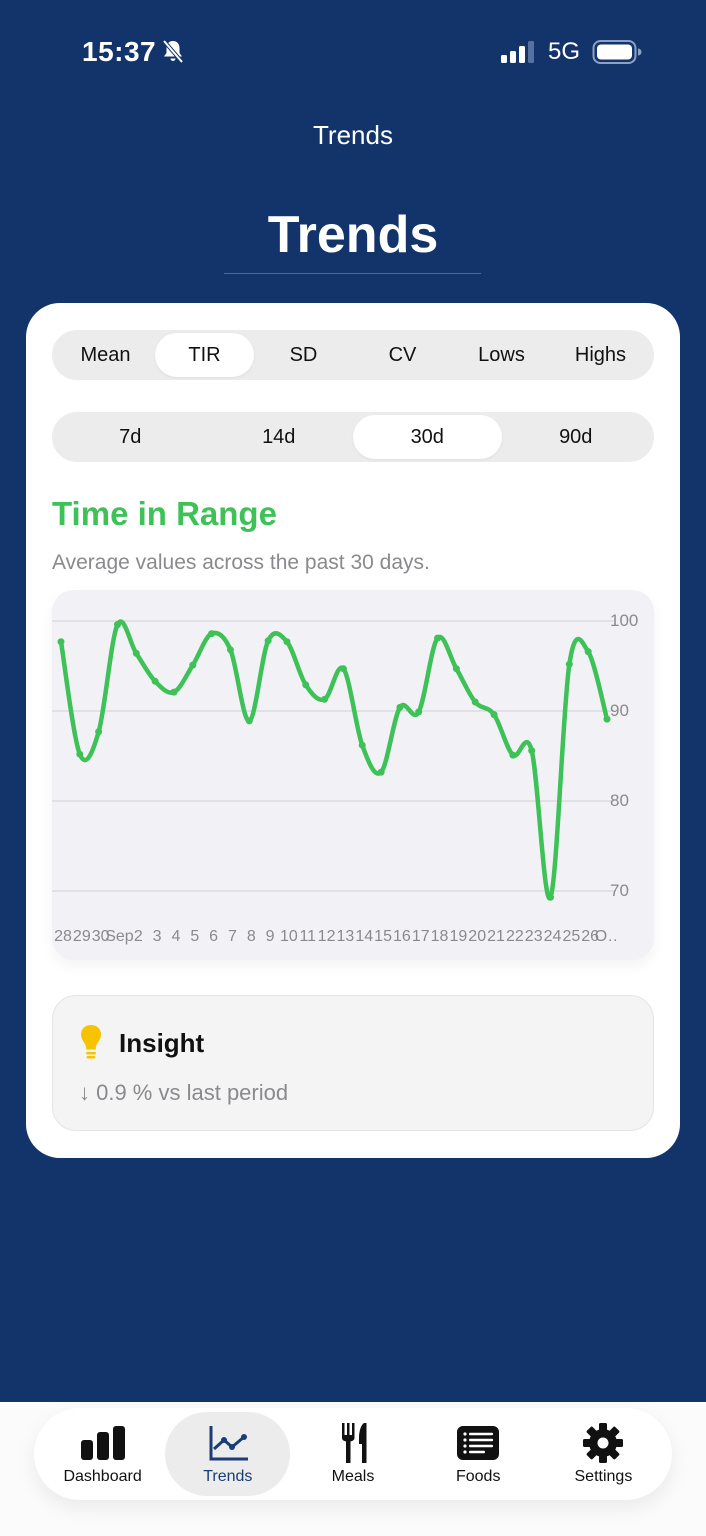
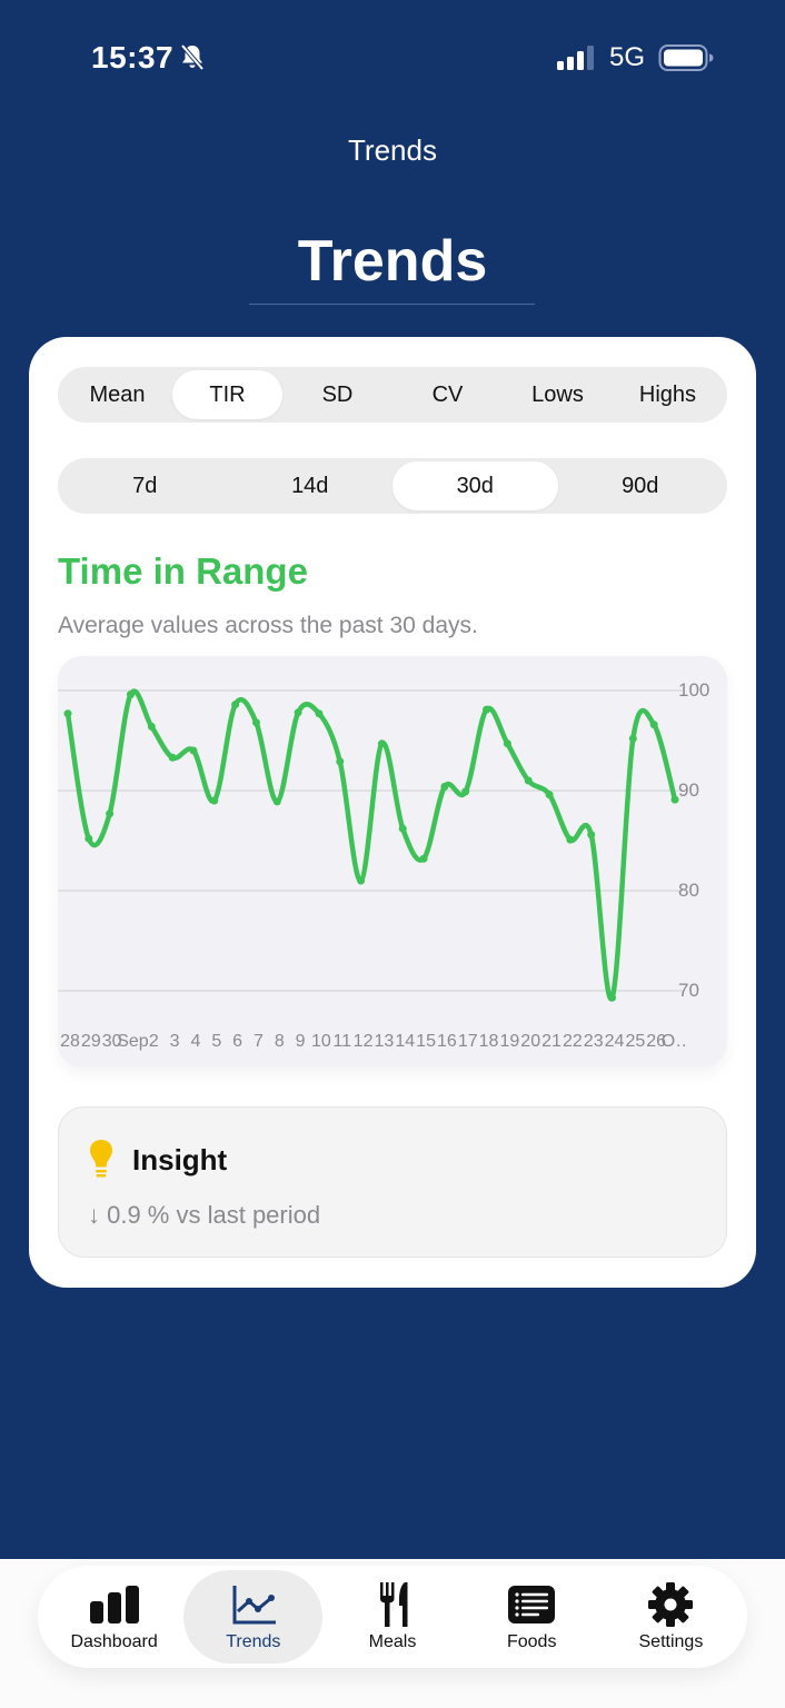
4: 92 -> 94
5: 95 -> 89
12: 91 -> 81
